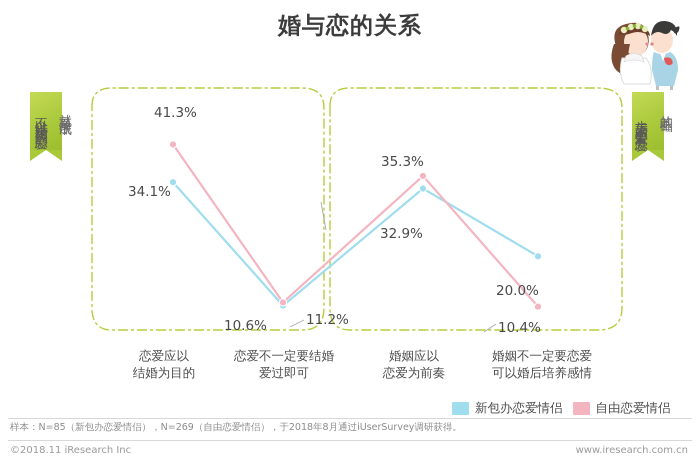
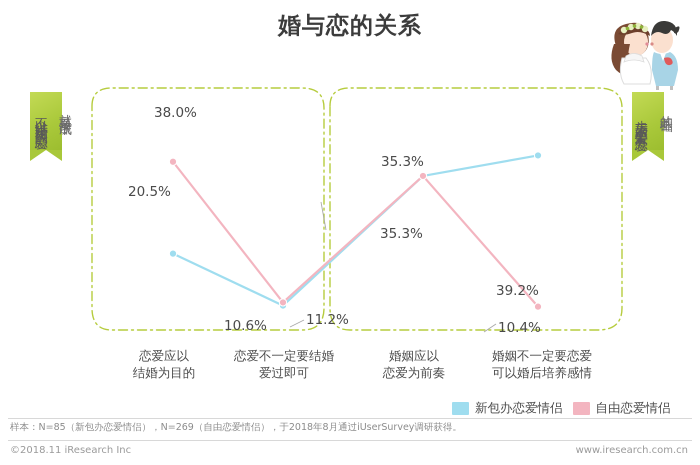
新包办恋爱情侣/恋爱应以 结婚为目的: 34.1% -> 20.5%
自由恋爱情侣/恋爱应以 结婚为目的: 41.3% -> 38.0%
新包办恋爱情侣/婚姻应以 恋爱为前奏: 32.9% -> 35.3%
新包办恋爱情侣/婚姻不一定要恋爱 可以婚后培养感情: 20.0% -> 39.2%
